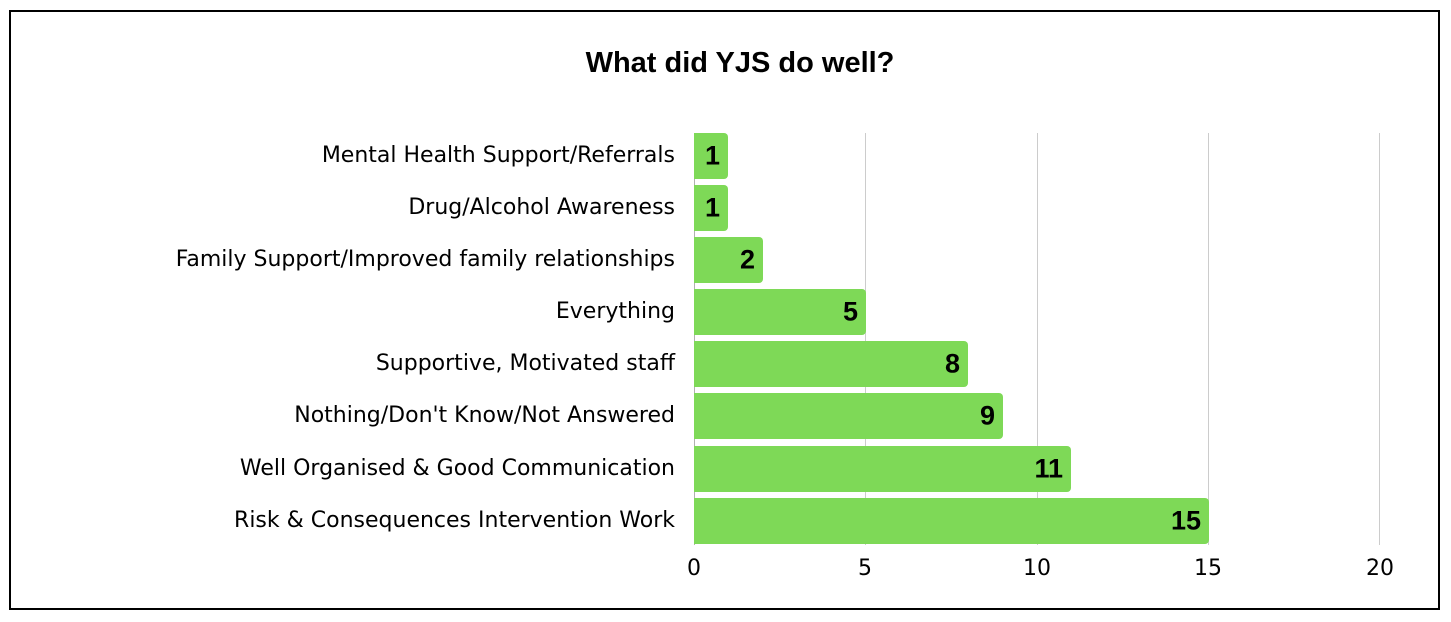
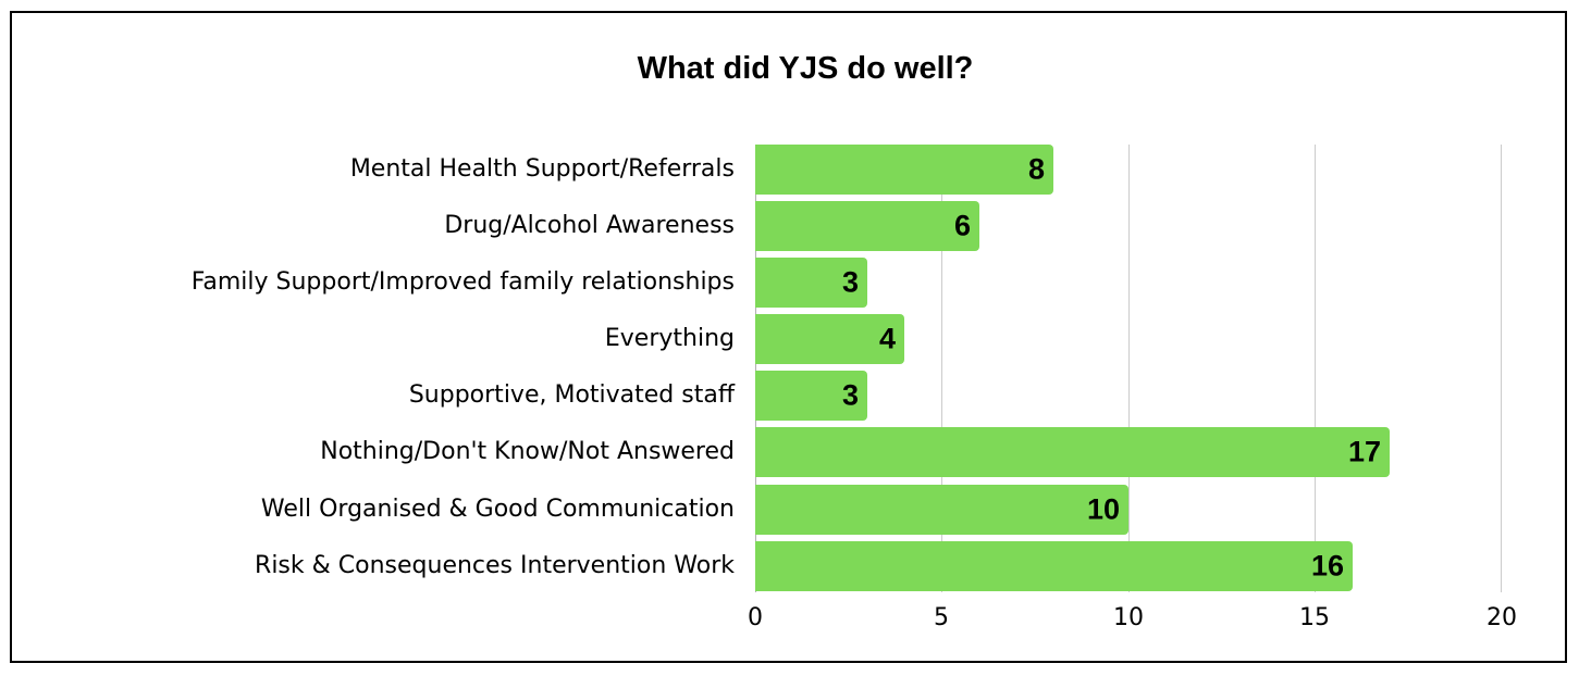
Mental Health Support/Referrals: 1 -> 8
Drug/Alcohol Awareness: 1 -> 6
Family Support/Improved family relationships: 2 -> 3
Everything: 5 -> 4
Supportive, Motivated staff: 8 -> 3
Nothing/Don't Know/Not Answered: 9 -> 17
Well Organised & Good Communication: 11 -> 10
Risk & Consequences Intervention Work: 15 -> 16
